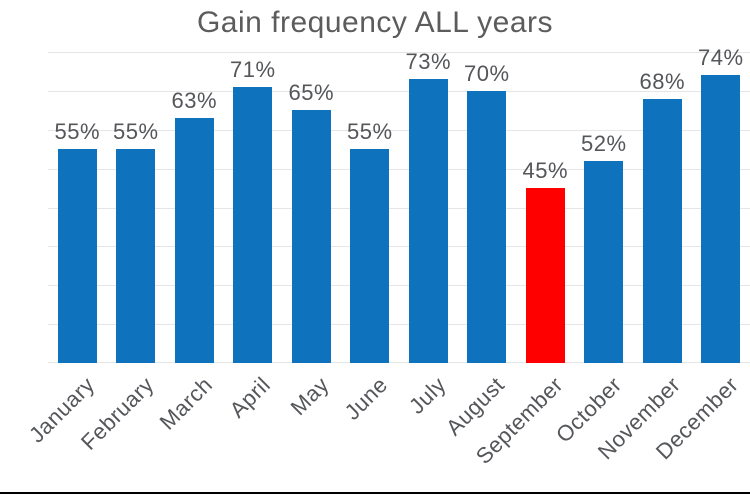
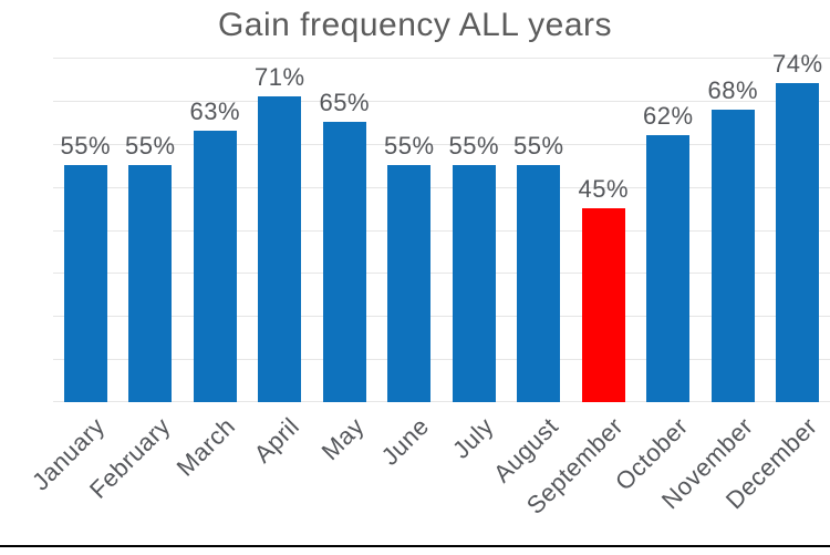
July: 73% -> 55%
August: 70% -> 55%
October: 52% -> 62%
